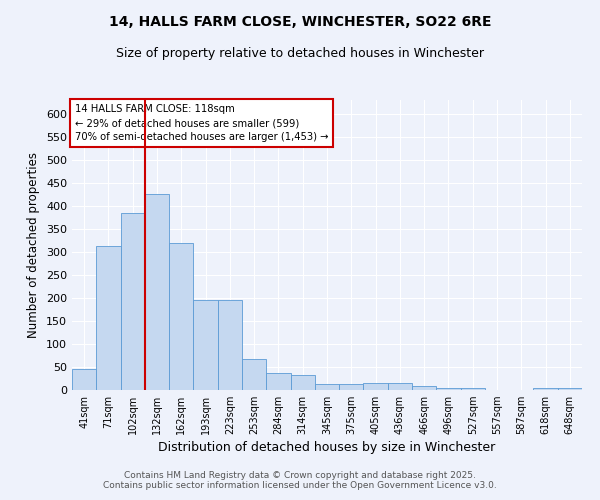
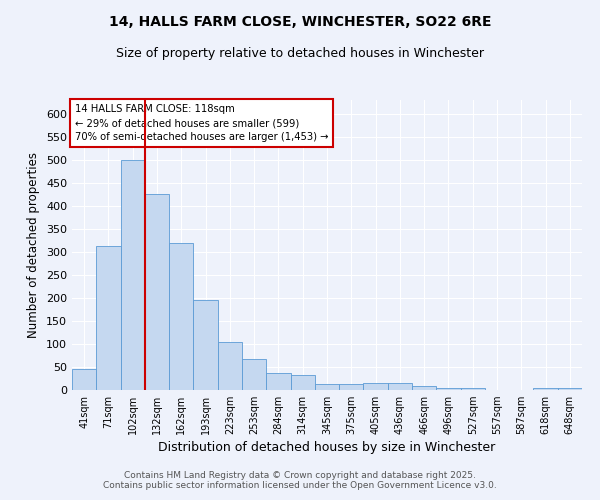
102sqm: 385 -> 500
223sqm: 195 -> 105
